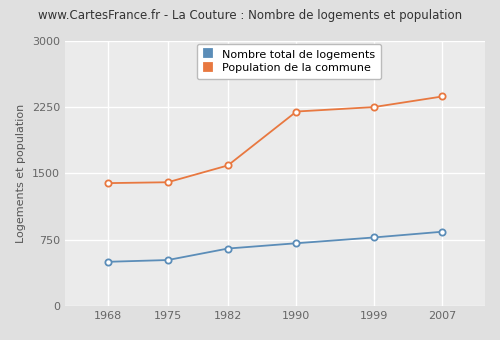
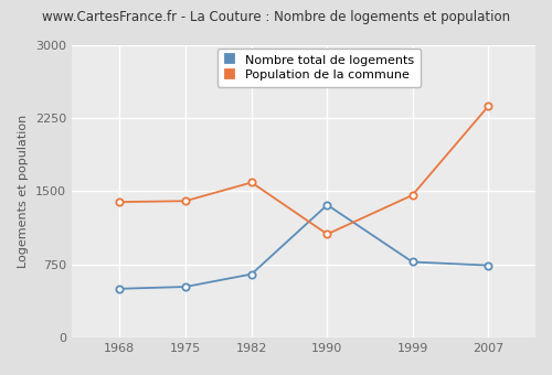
Nombre total de logements/1990: 710 -> 1360
Population de la commune/1990: 2200 -> 1060
Population de la commune/1999: 2250 -> 1460
Nombre total de logements/2007: 840 -> 740
